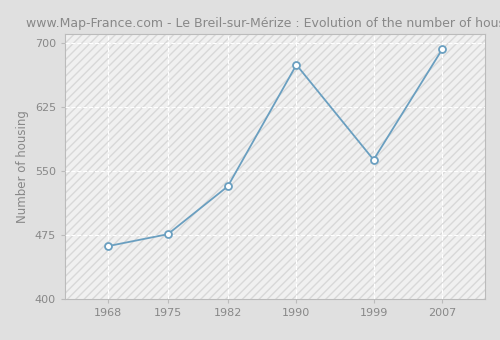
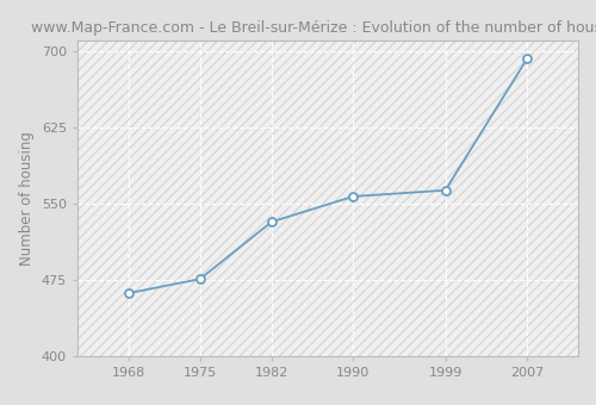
1990: 674 -> 557
